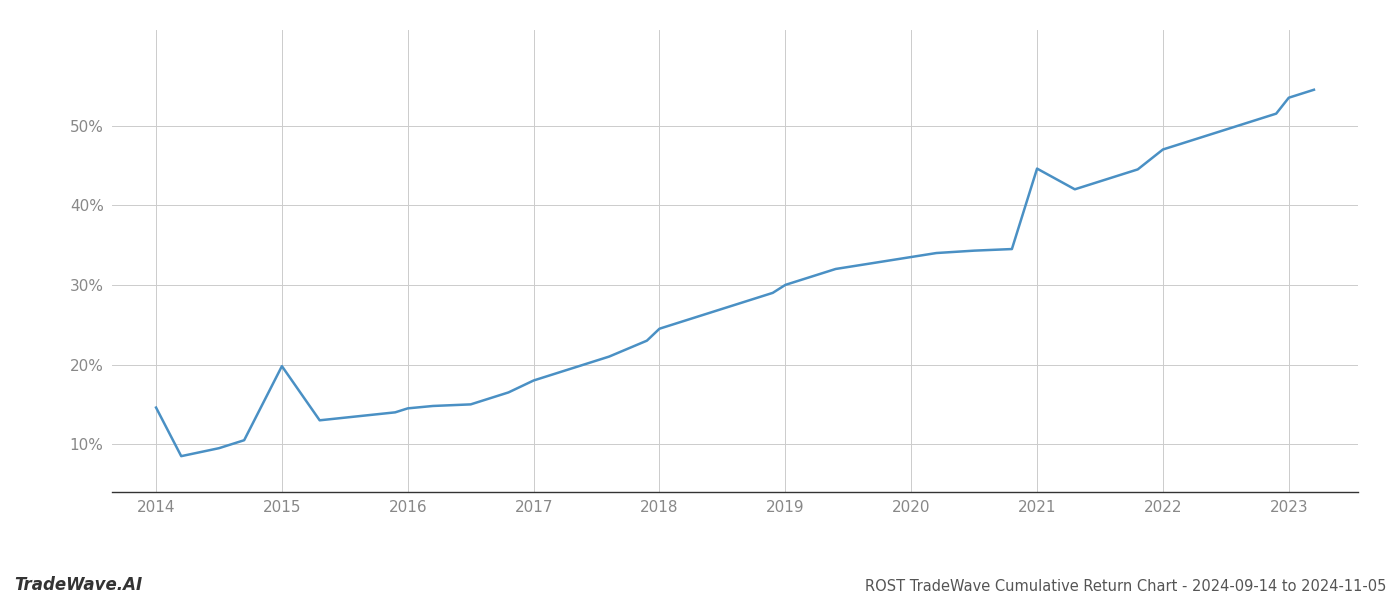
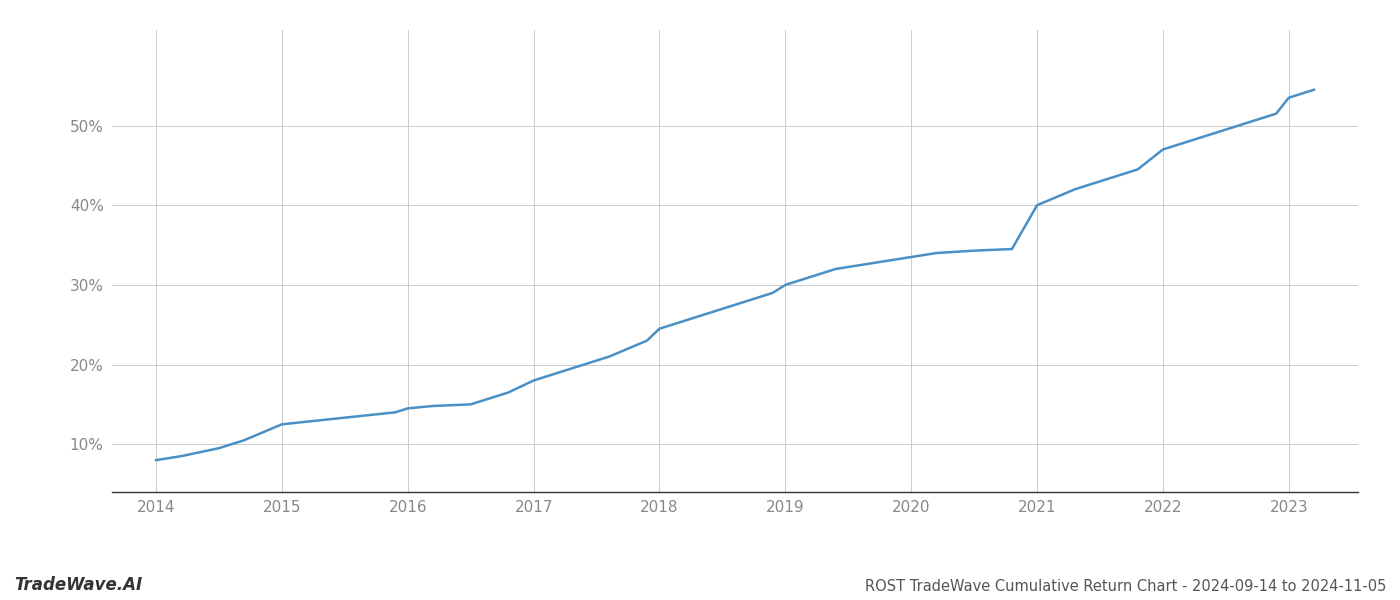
2014: 14.6% -> 8.0%
2015: 19.8% -> 12.5%
2021: 44.6% -> 40.0%
